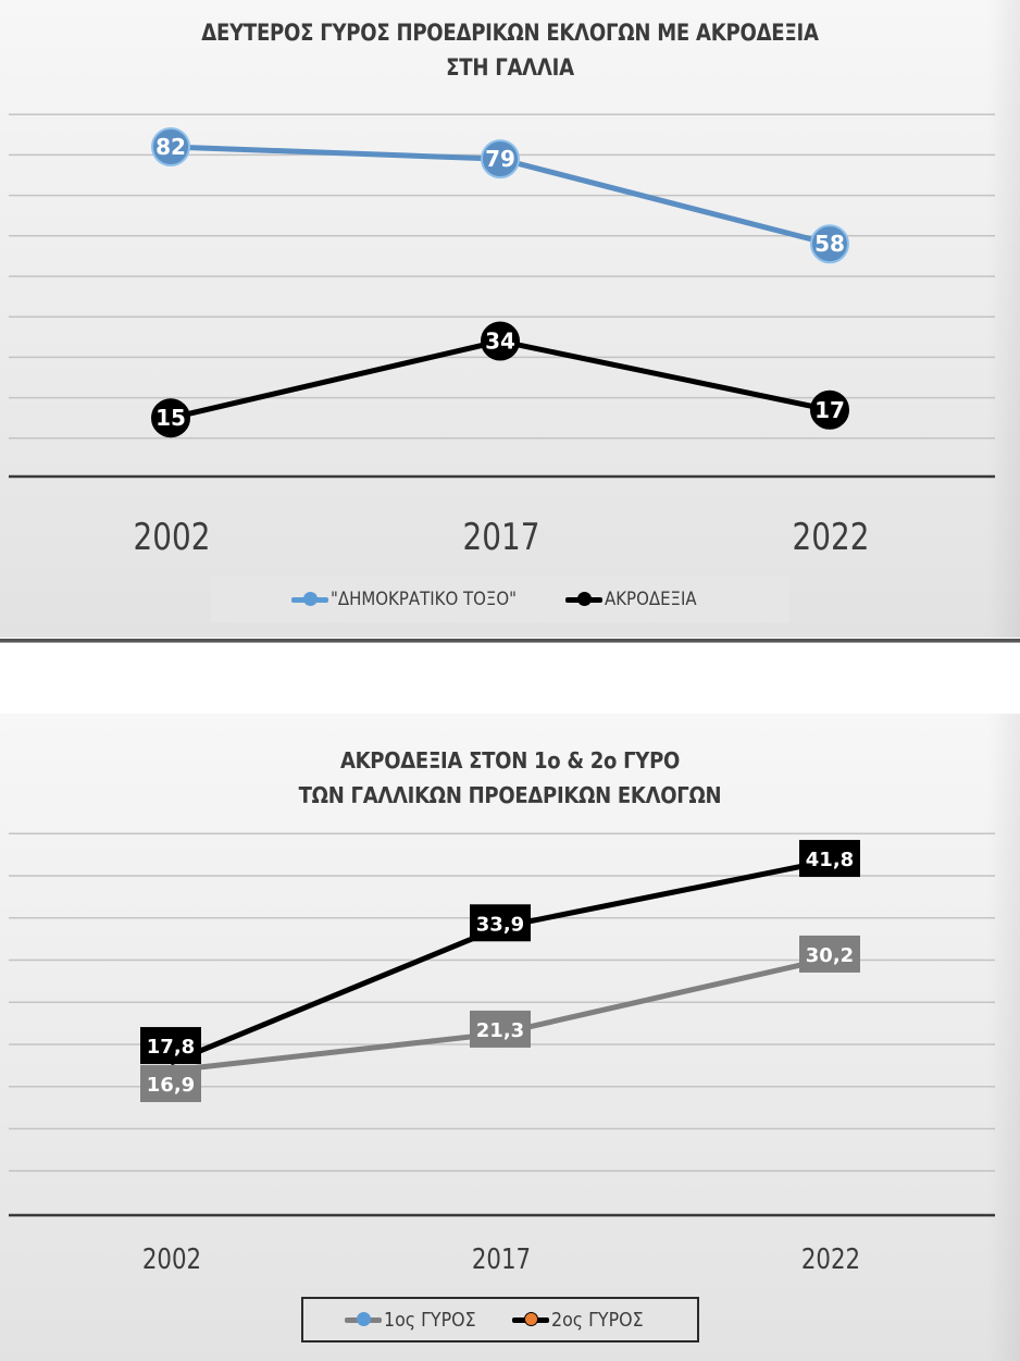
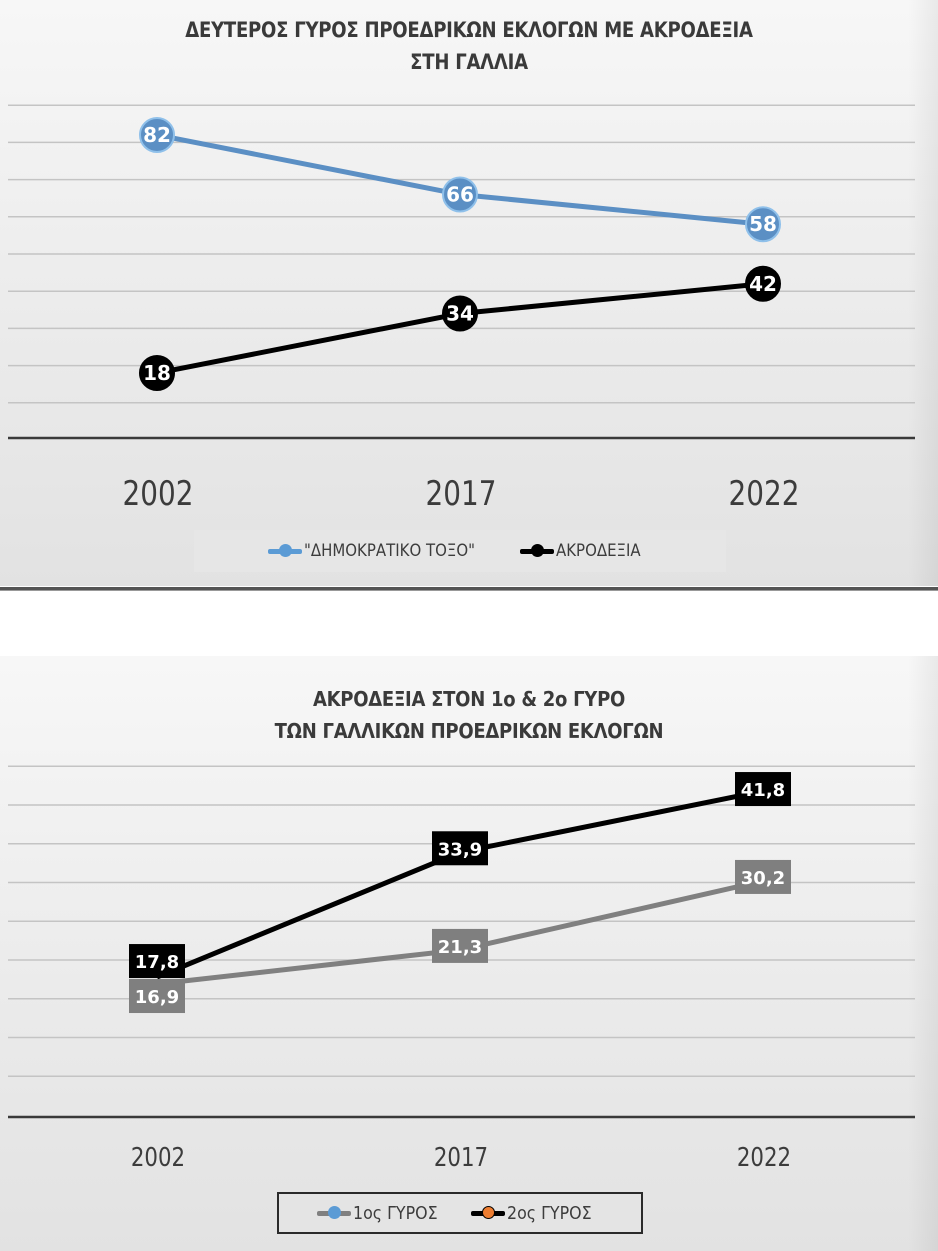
ΔΕΥΤΕΡΟΣ ΓΥΡΟΣ ΠΡΟΕΔΡΙΚΩΝ ΕΚΛΟΓΩΝ ΜΕ ΑΚΡΟΔΕΞΙΑ ΣΤΗ ΓΑΛΛΙΑ/ΑΚΡΟΔΕΞΙΑ/2002: 15 -> 18
ΔΕΥΤΕΡΟΣ ΓΥΡΟΣ ΠΡΟΕΔΡΙΚΩΝ ΕΚΛΟΓΩΝ ΜΕ ΑΚΡΟΔΕΞΙΑ ΣΤΗ ΓΑΛΛΙΑ/"ΔΗΜΟΚΡΑΤΙΚΟ ΤΟΞΟ"/2017: 79 -> 66
ΔΕΥΤΕΡΟΣ ΓΥΡΟΣ ΠΡΟΕΔΡΙΚΩΝ ΕΚΛΟΓΩΝ ΜΕ ΑΚΡΟΔΕΞΙΑ ΣΤΗ ΓΑΛΛΙΑ/ΑΚΡΟΔΕΞΙΑ/2022: 17 -> 42
